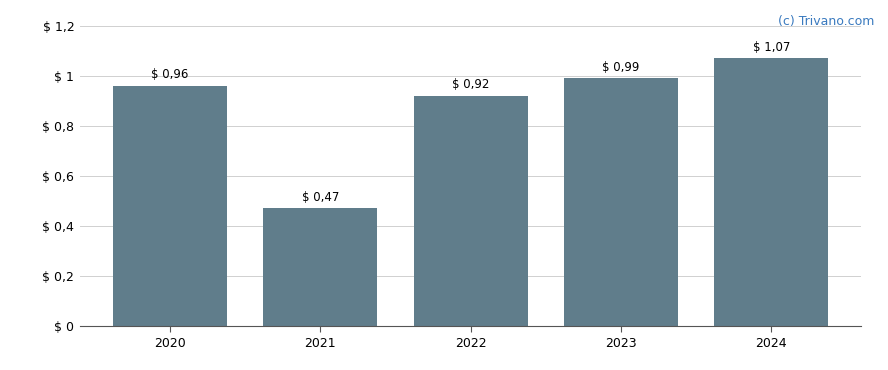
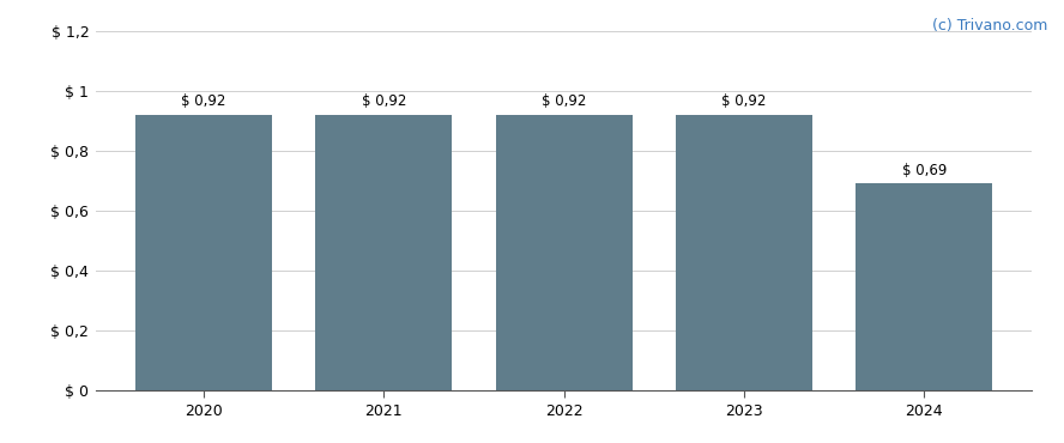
2020: 0,96 -> 0,92
2021: 0,47 -> 0,92
2023: 0,99 -> 0,92
2024: 1,07 -> 0,69
